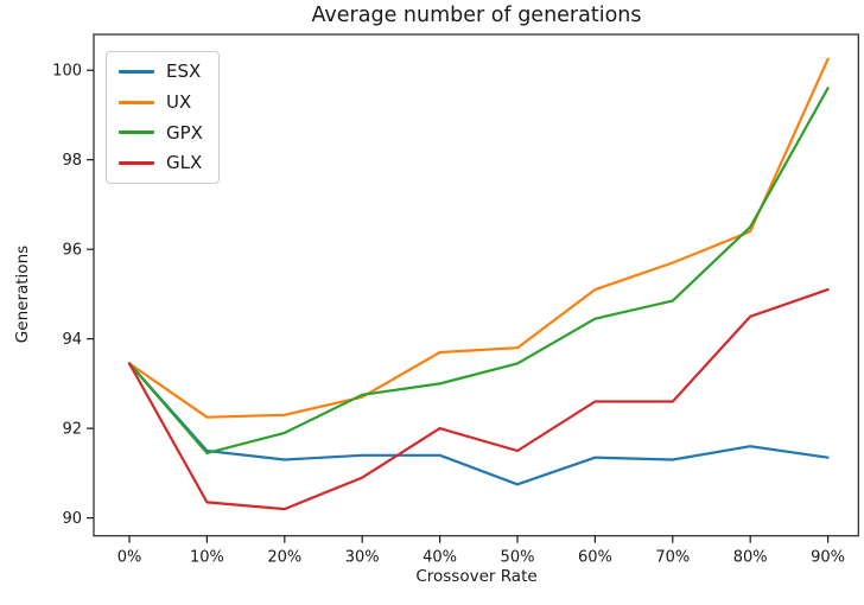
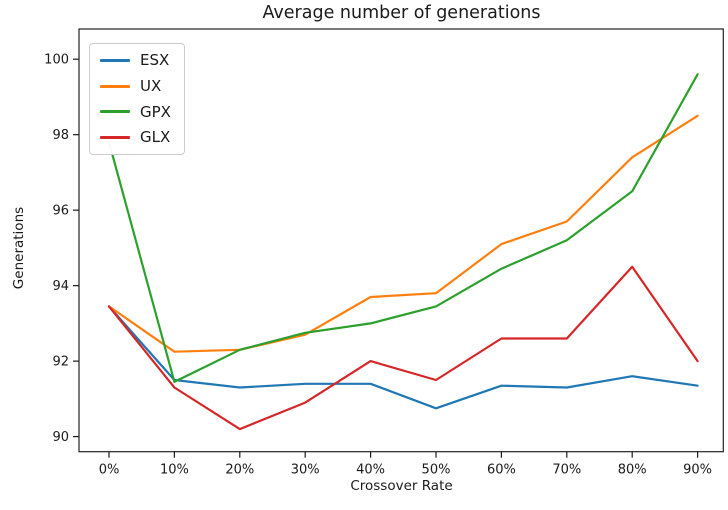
GPX/0%: 93.5 -> 97.8
GLX/10%: 90.3 -> 91.3
GPX/20%: 91.9 -> 92.3
GPX/70%: 94.8 -> 95.2
UX/80%: 96.4 -> 97.4
UX/90%: 100.2 -> 98.5
GLX/90%: 95.1 -> 92.0
